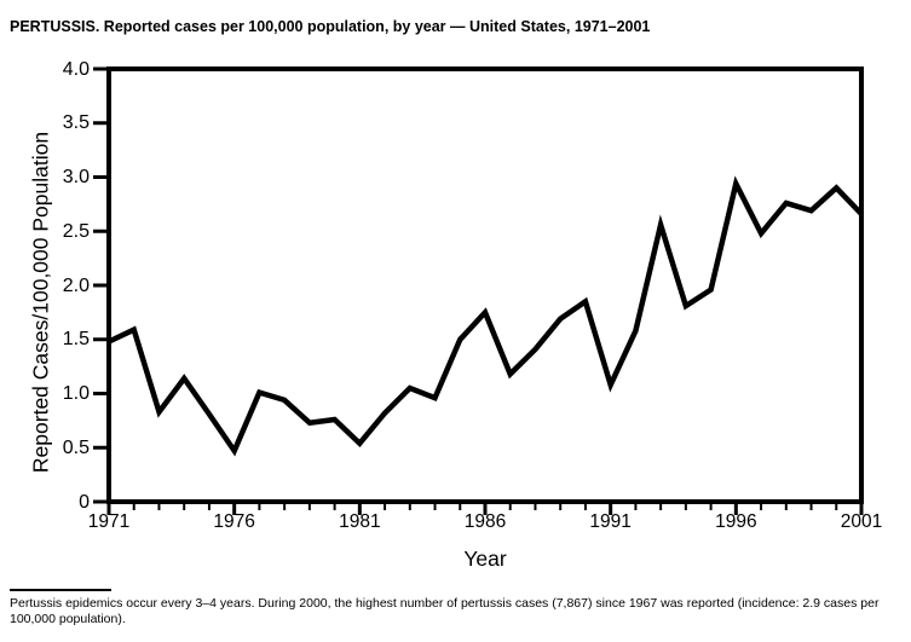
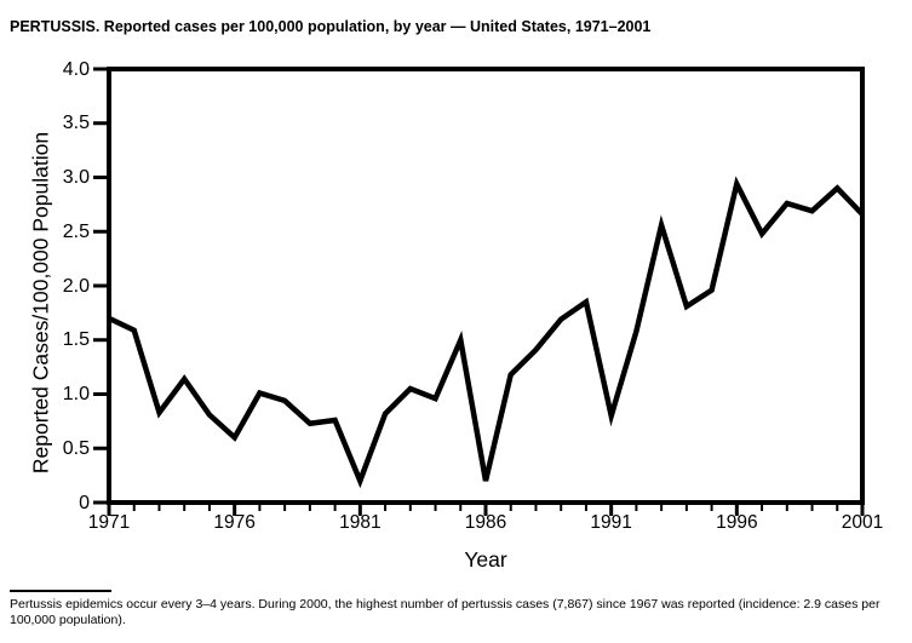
1971: 1.5 -> 1.7
1976: 0.5 -> 0.6
1981: 0.5 -> 0.2
1986: 1.8 -> 0.2
1991: 1.1 -> 0.8
